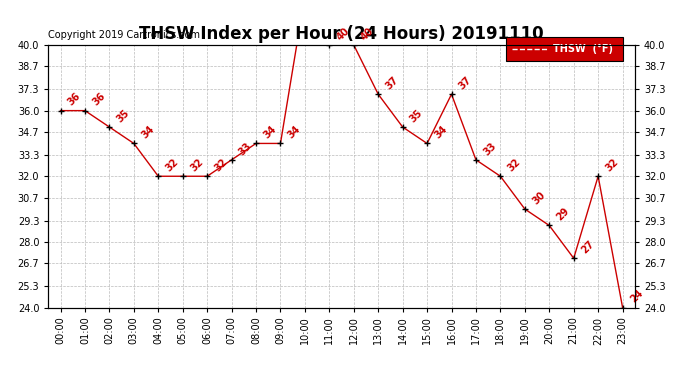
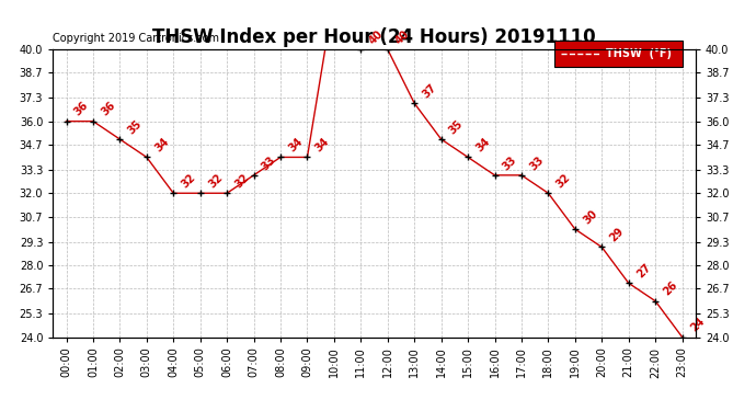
16:00: 37 -> 33
22:00: 32 -> 26
